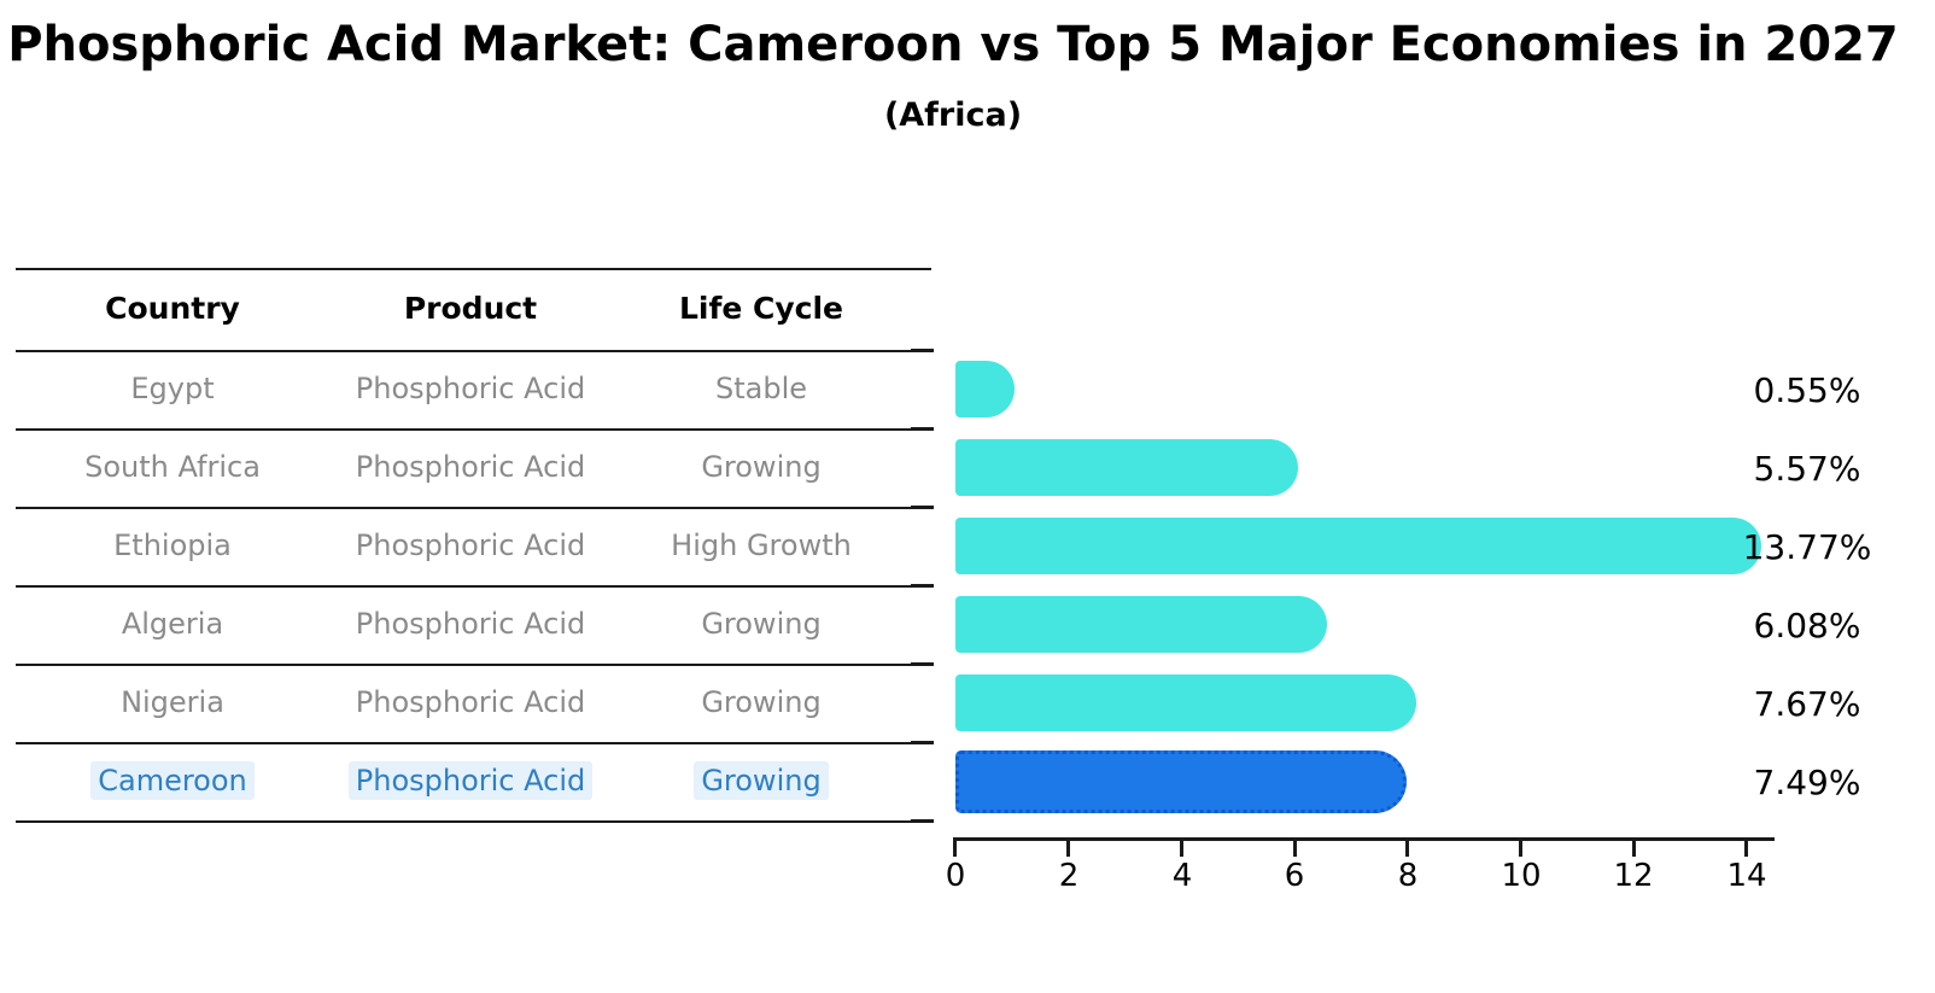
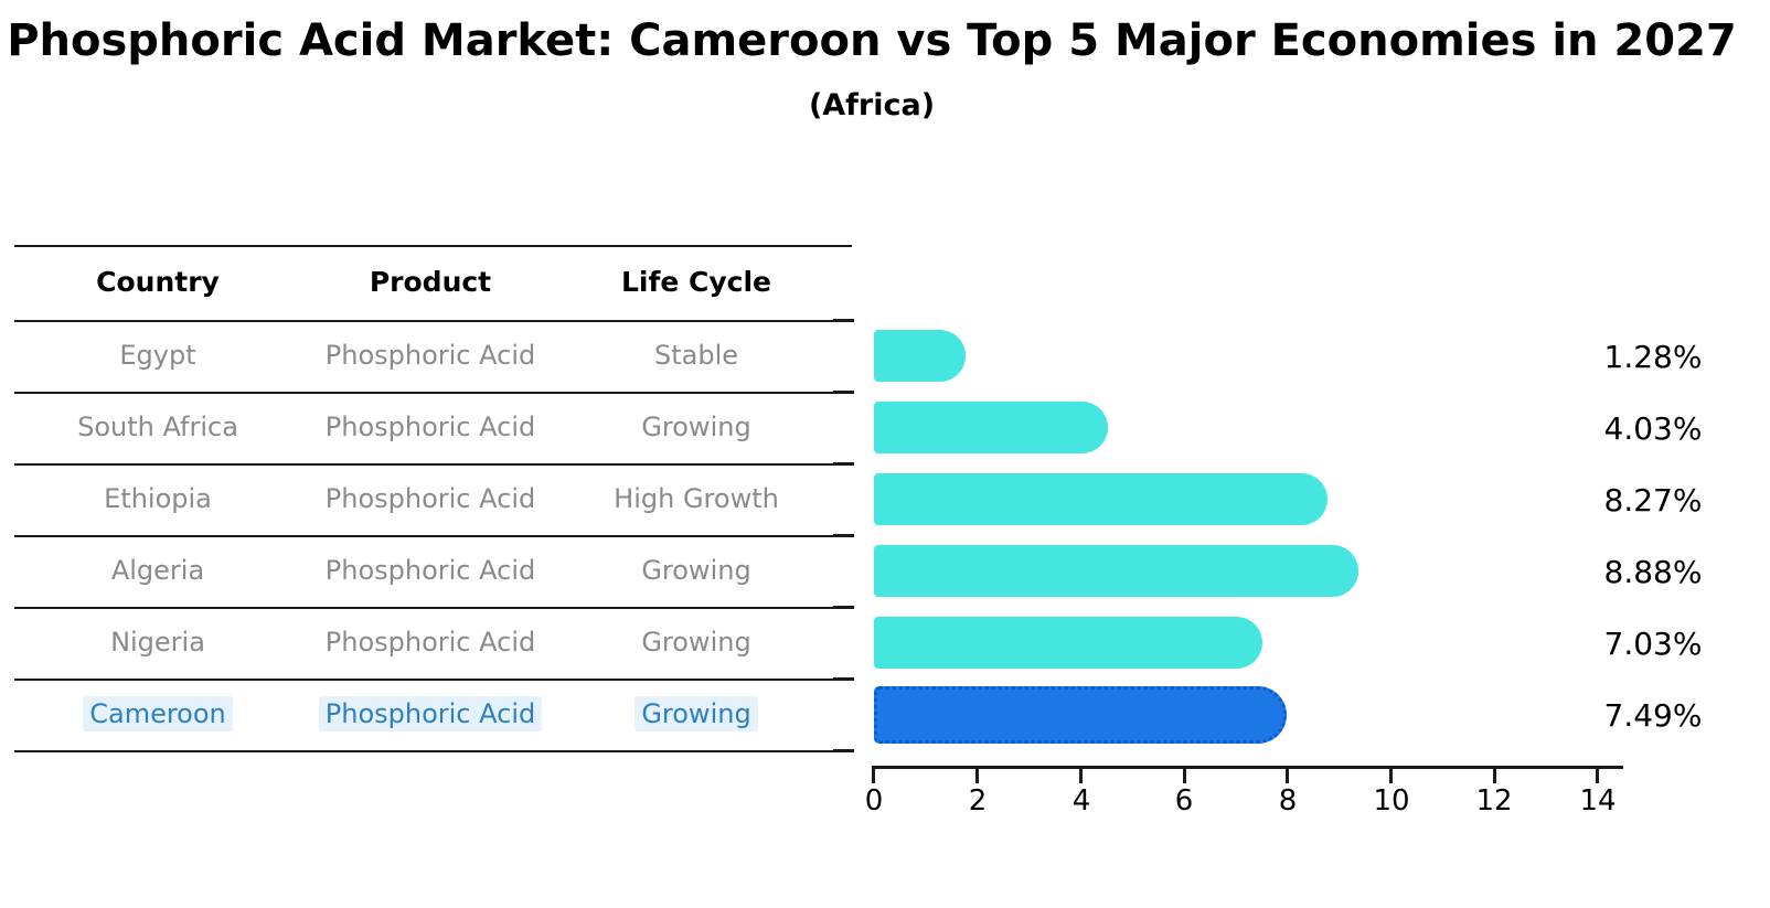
Egypt: 0.55% -> 1.28%
South Africa: 5.57% -> 4.03%
Ethiopia: 13.77% -> 8.27%
Algeria: 6.08% -> 8.88%
Nigeria: 7.67% -> 7.03%
